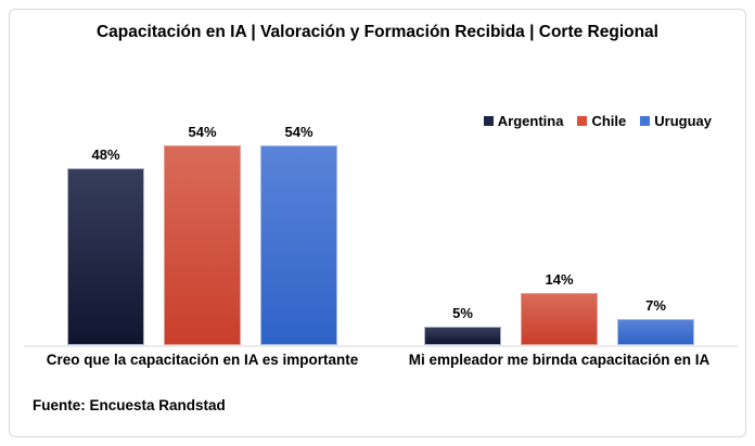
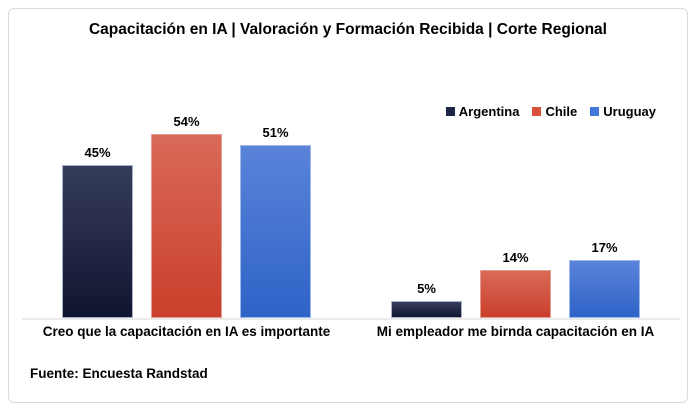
Argentina/Creo que la capacitación en IA es importante: 48% -> 45%
Uruguay/Creo que la capacitación en IA es importante: 54% -> 51%
Uruguay/Mi empleador me birnda capacitación en IA: 7% -> 17%
